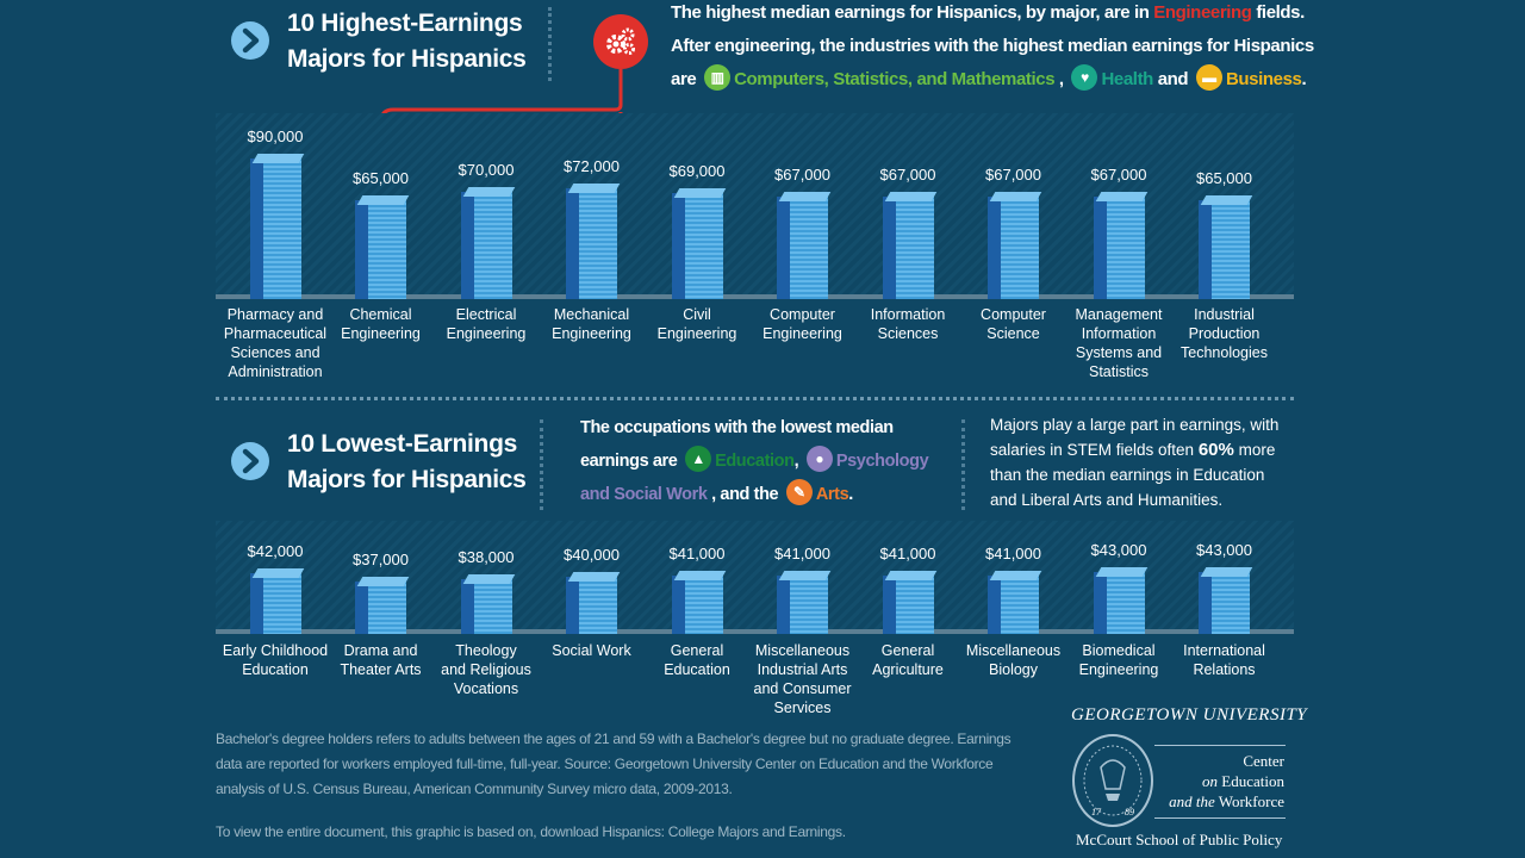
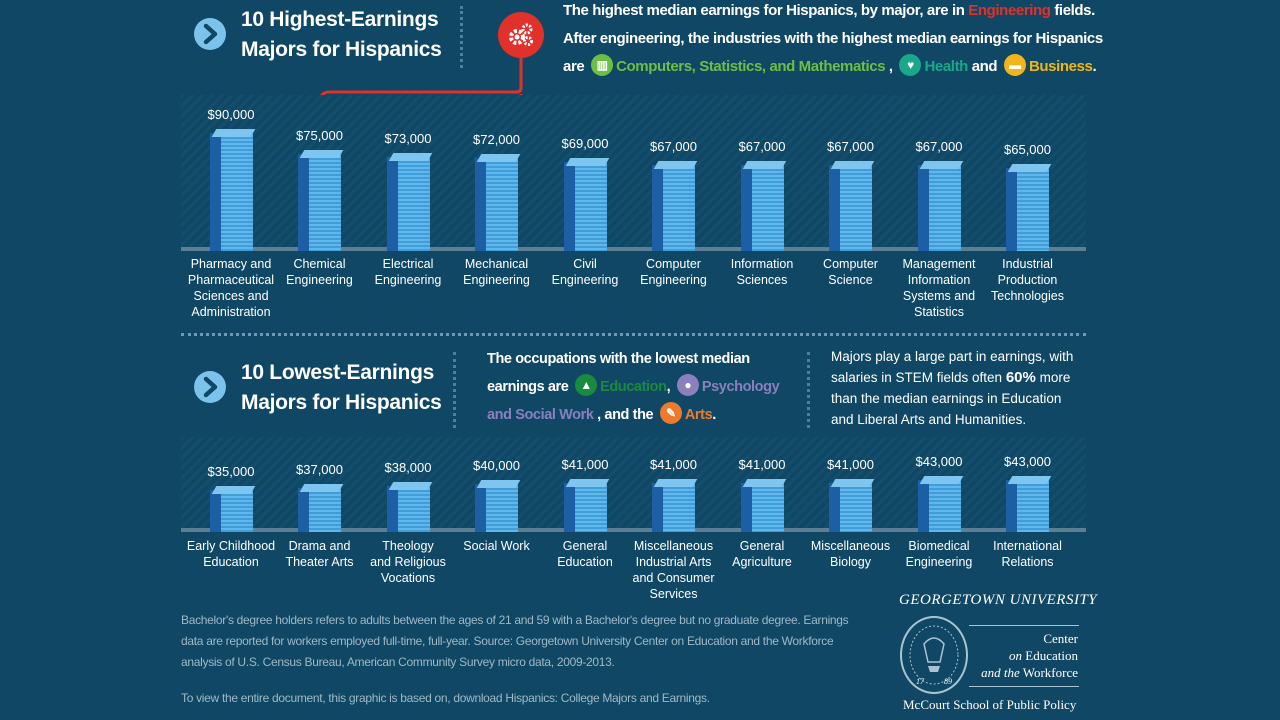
10 Highest-Earnings Majors for Hispanics/Chemical Engineering: $65,000 -> $75,000
10 Highest-Earnings Majors for Hispanics/Electrical Engineering: $70,000 -> $73,000
10 Lowest-Earnings Majors for Hispanics/Early Childhood Education: $42,000 -> $35,000
